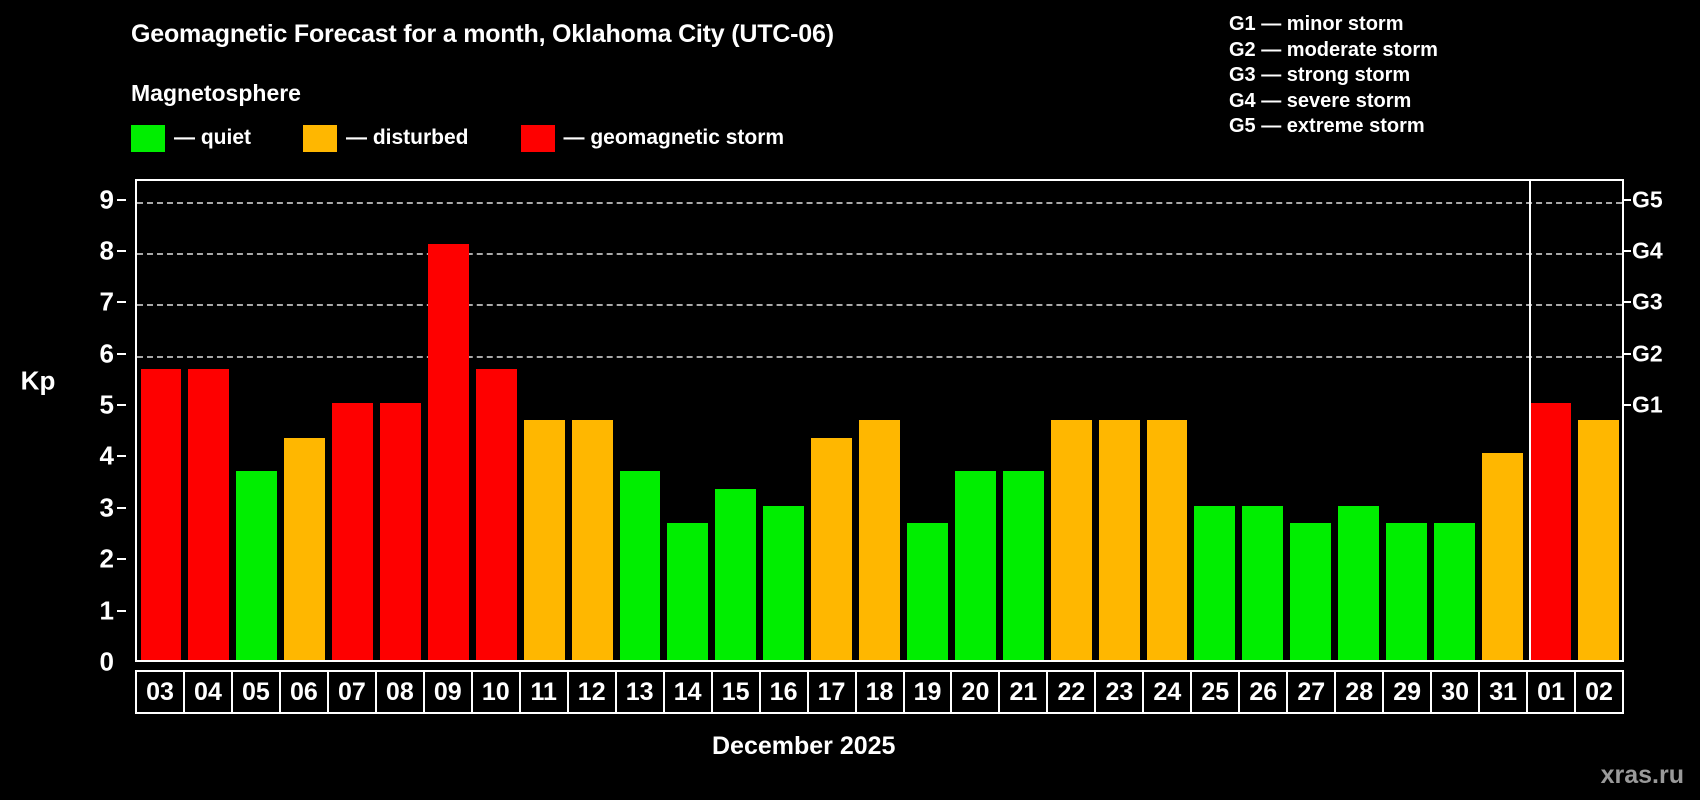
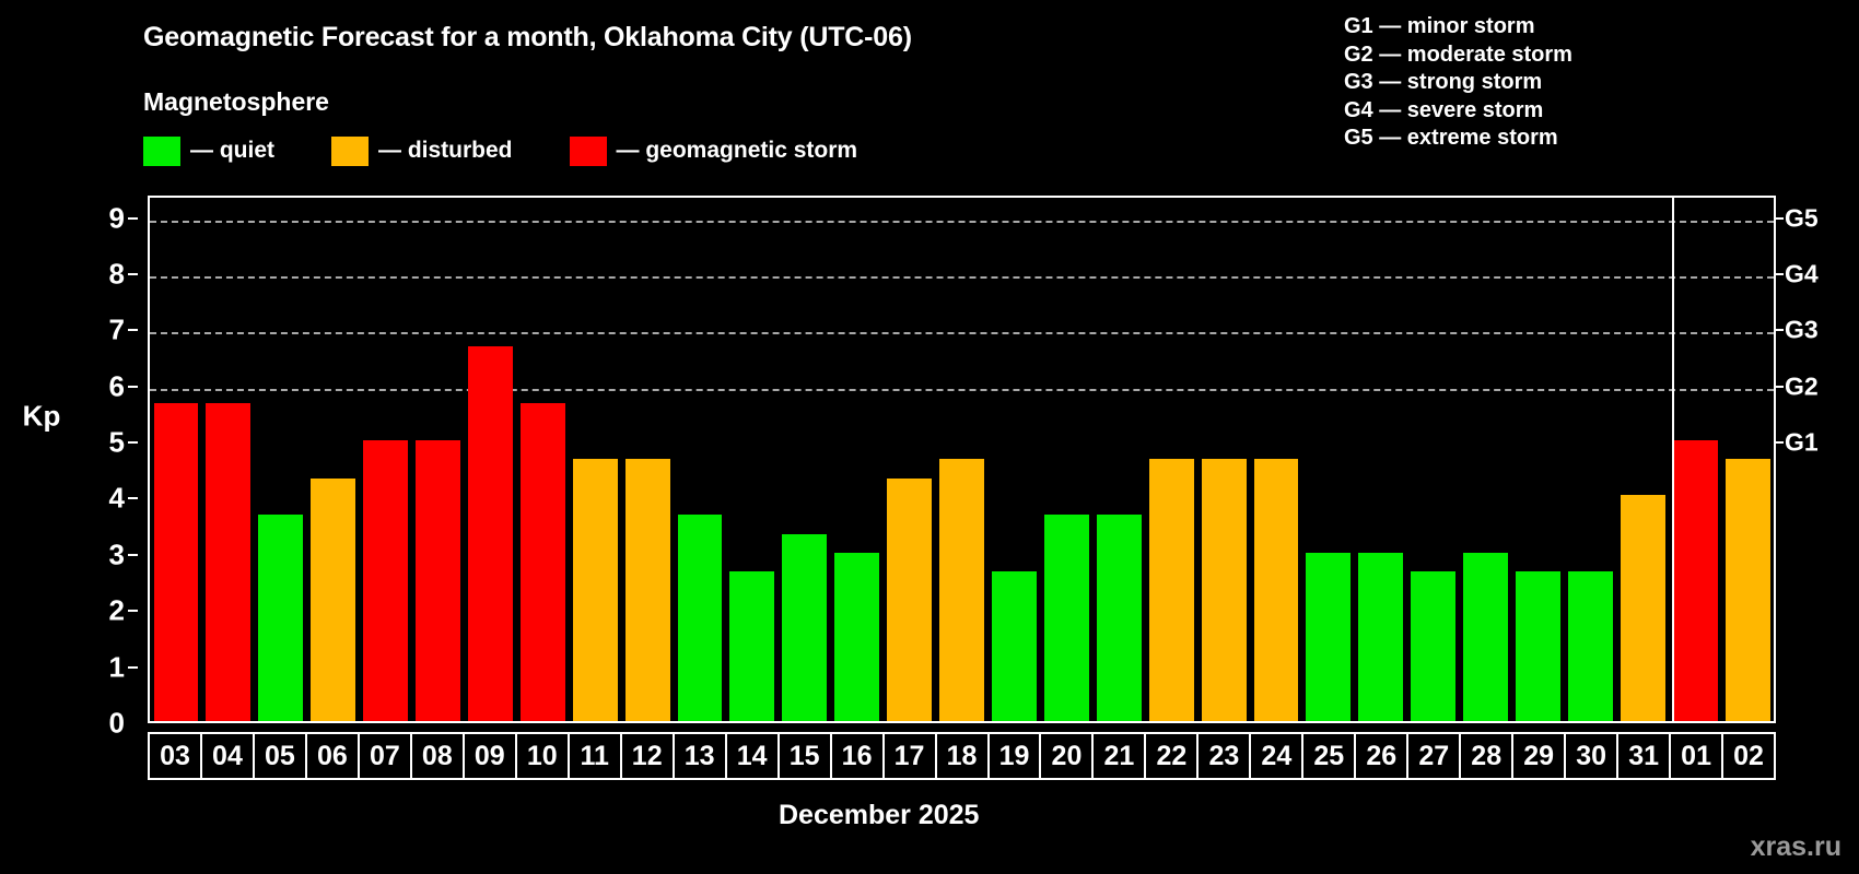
09: 8.1 -> 6.7
